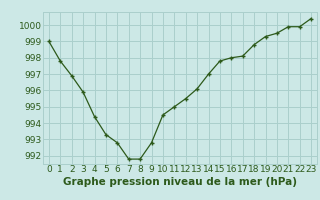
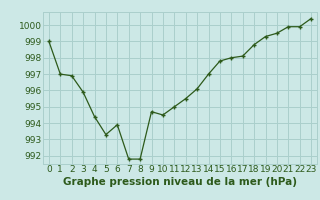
1: 997.8 -> 997.0
6: 992.8 -> 993.9
9: 992.8 -> 994.7
